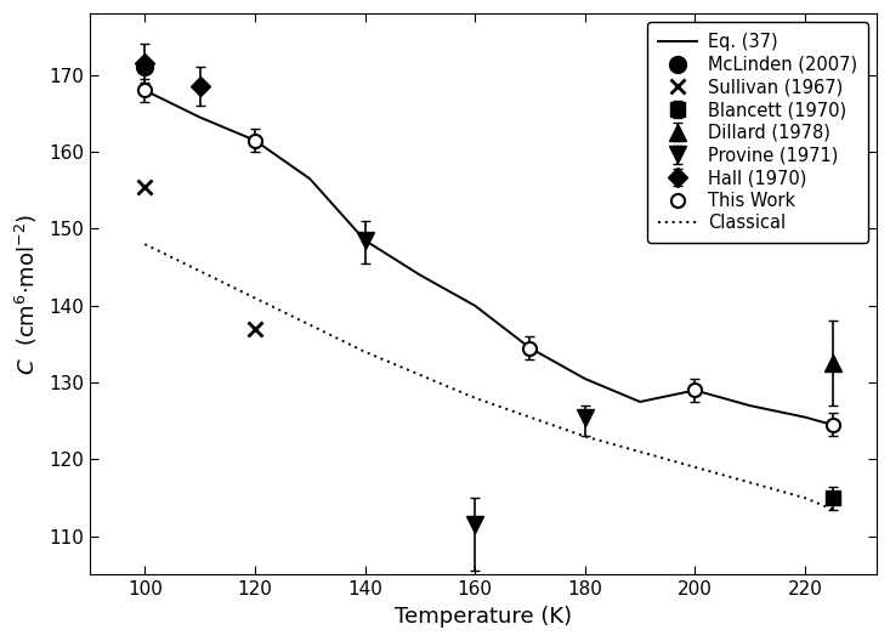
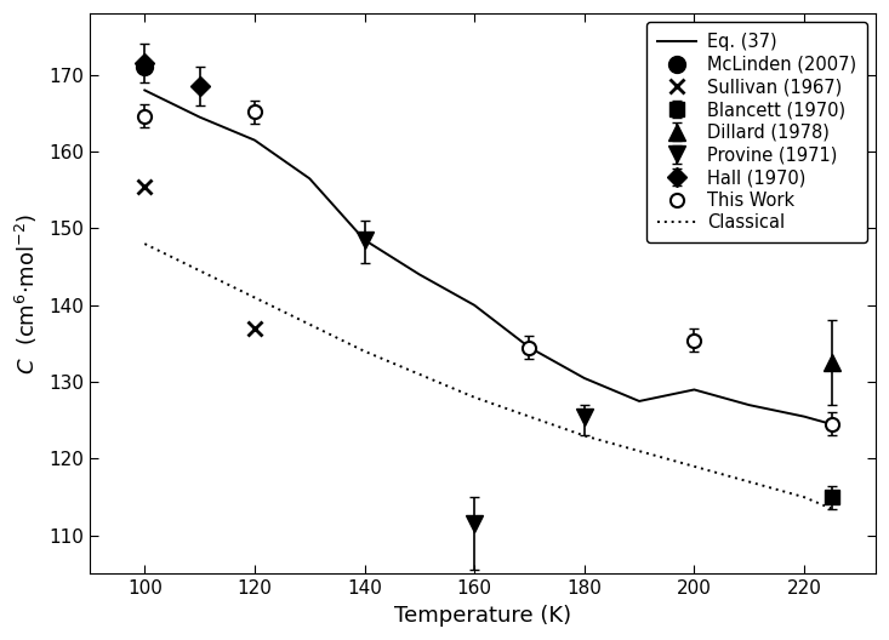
This Work/100: 168.0 -> 164.6
This Work/120: 161.5 -> 165.2
This Work/200: 129.0 -> 135.4
